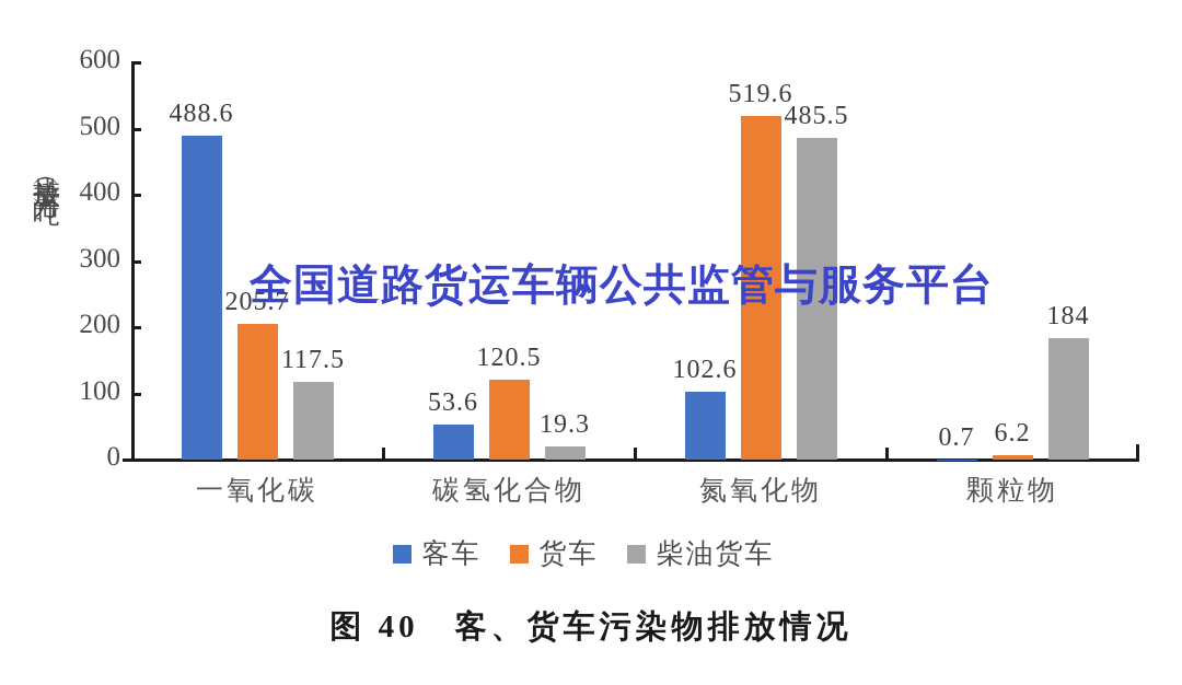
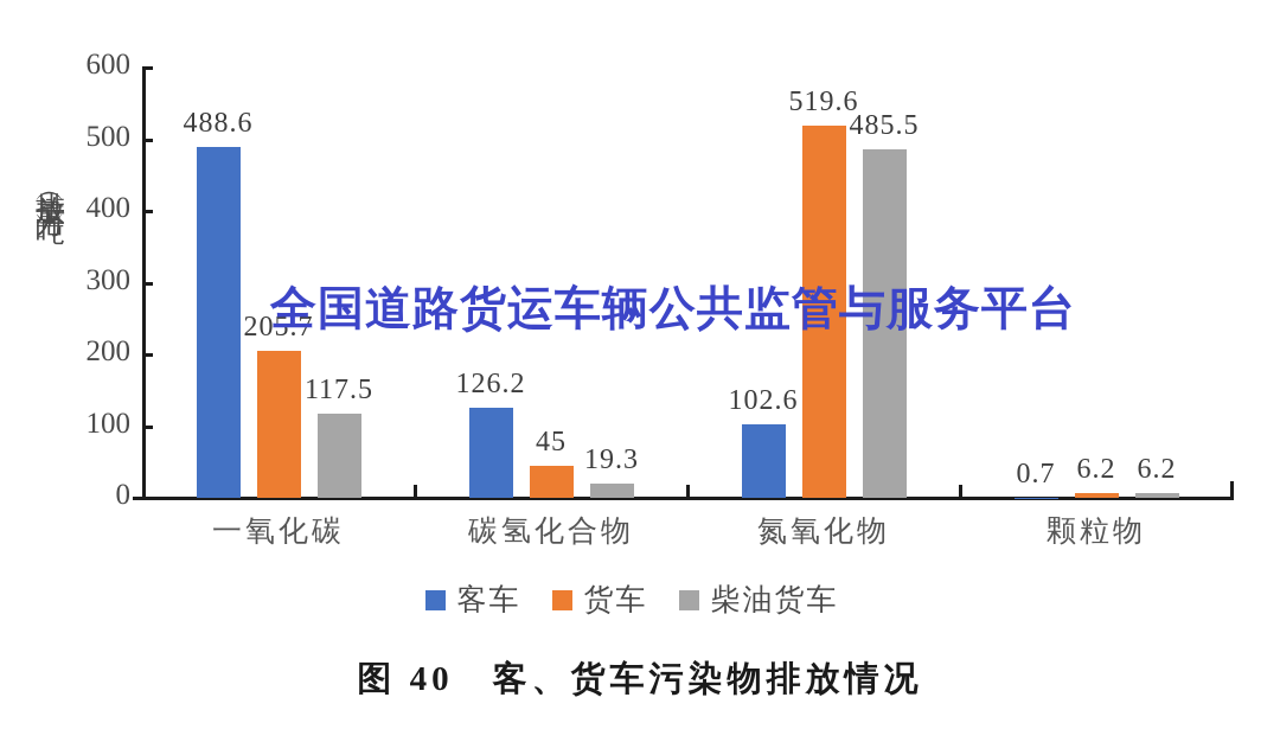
客车/碳氢化合物: 53.6 -> 126.2
货车/碳氢化合物: 120.5 -> 45
柴油货车/颗粒物: 184 -> 6.2
